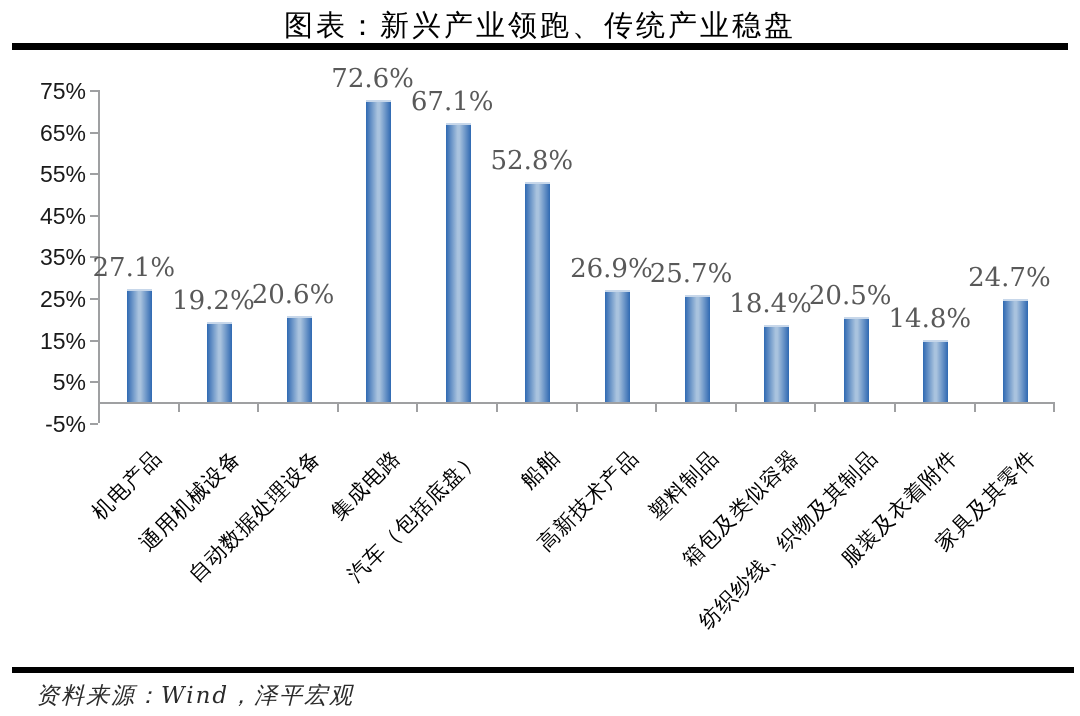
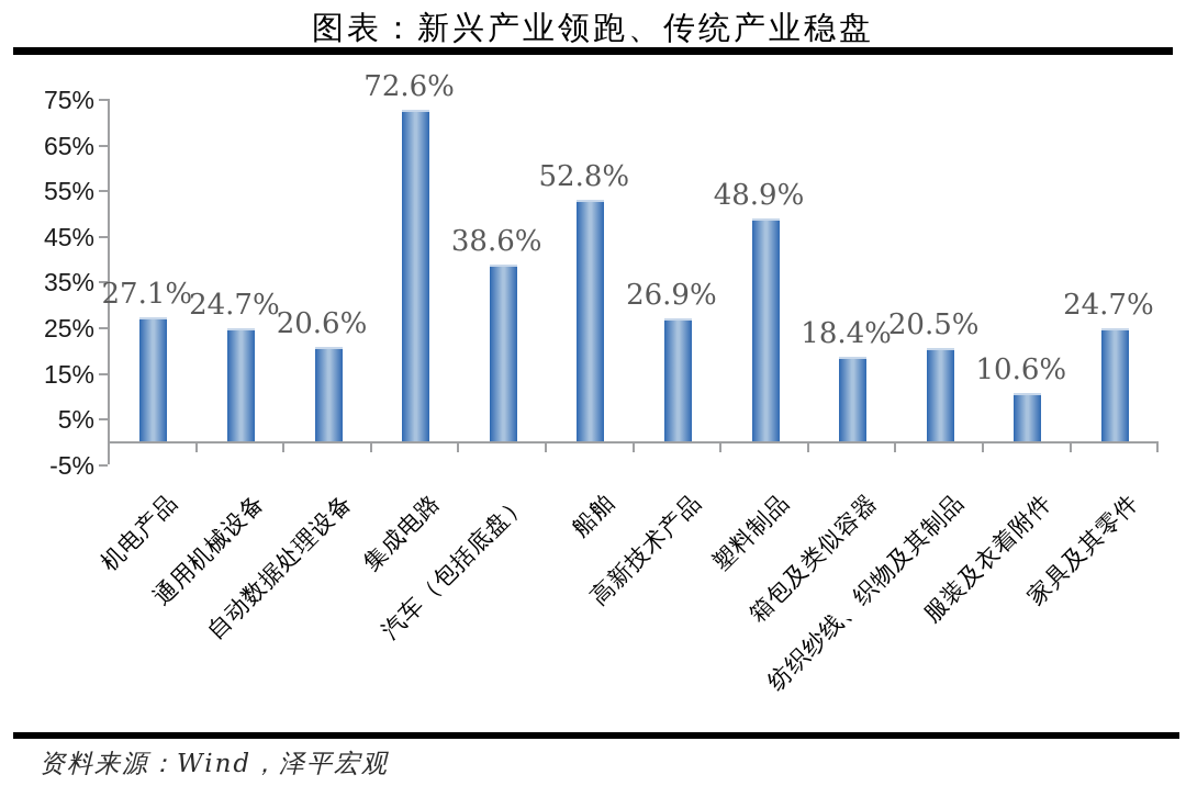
通用机械设备: 19.2% -> 24.7%
汽车（包括底盘）: 67.1% -> 38.6%
塑料制品: 25.7% -> 48.9%
服装及衣着附件: 14.8% -> 10.6%
